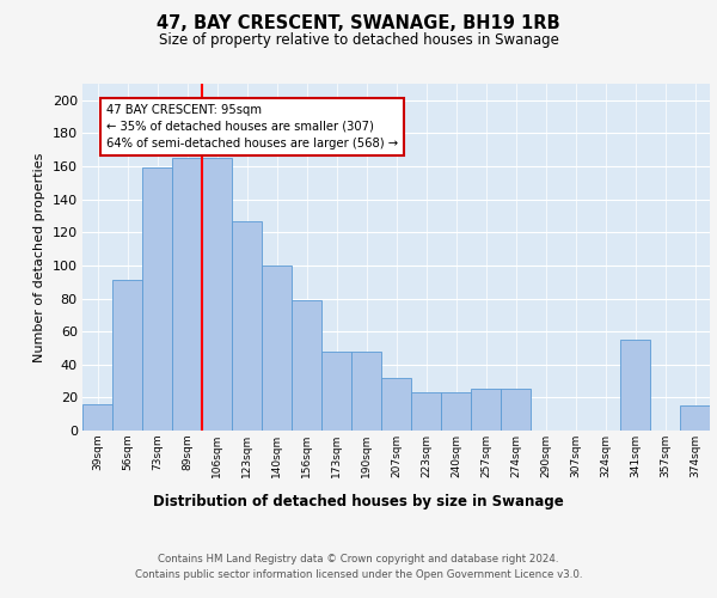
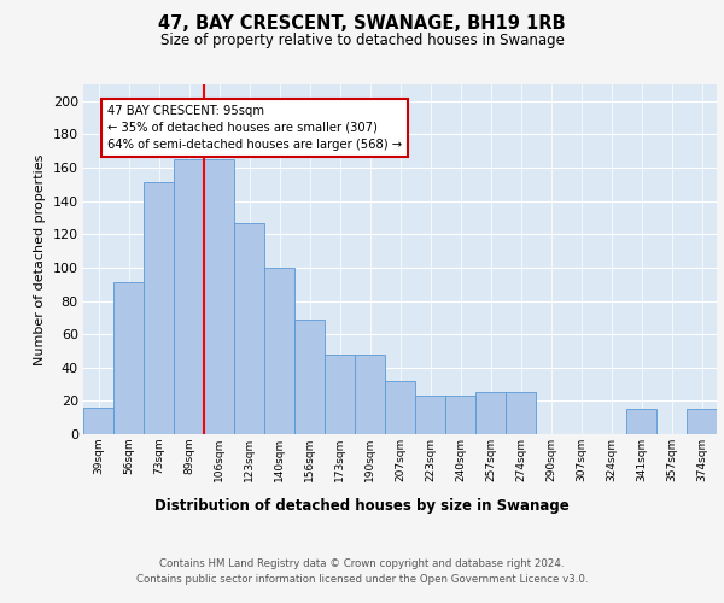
73sqm: 159 -> 151
156sqm: 79 -> 69
341sqm: 55 -> 15
